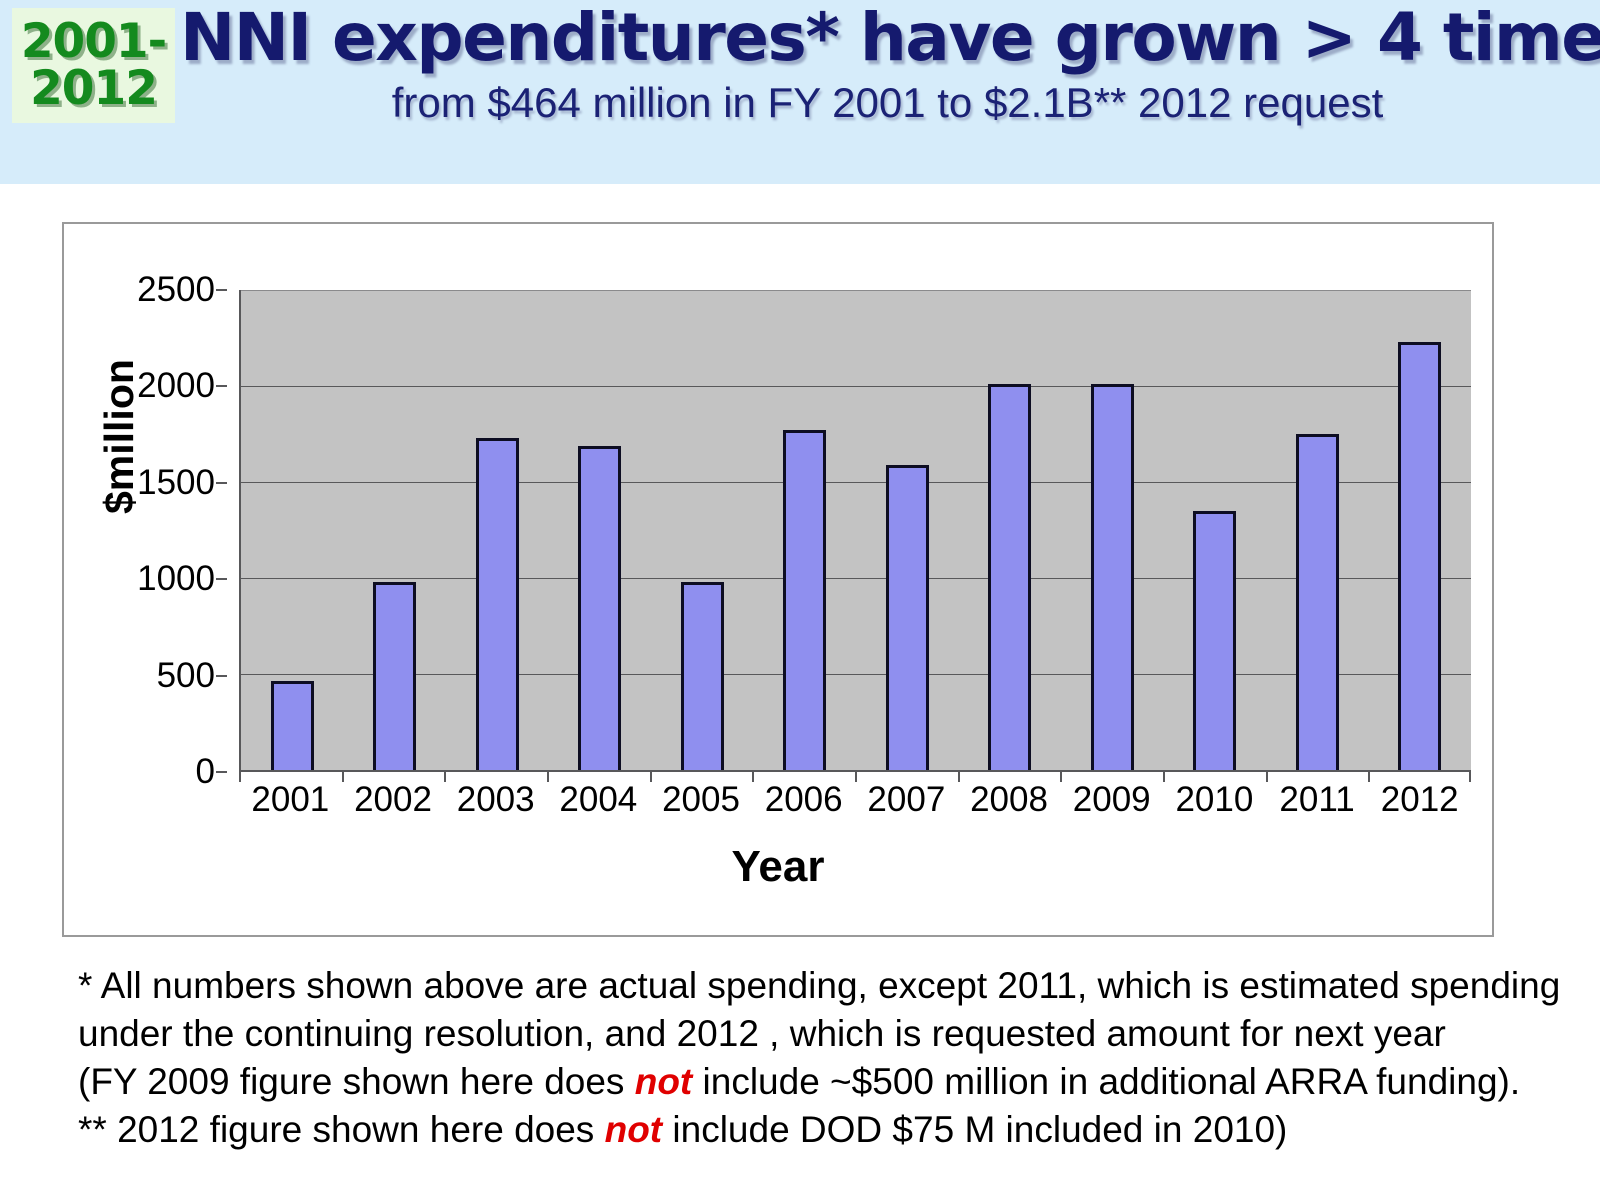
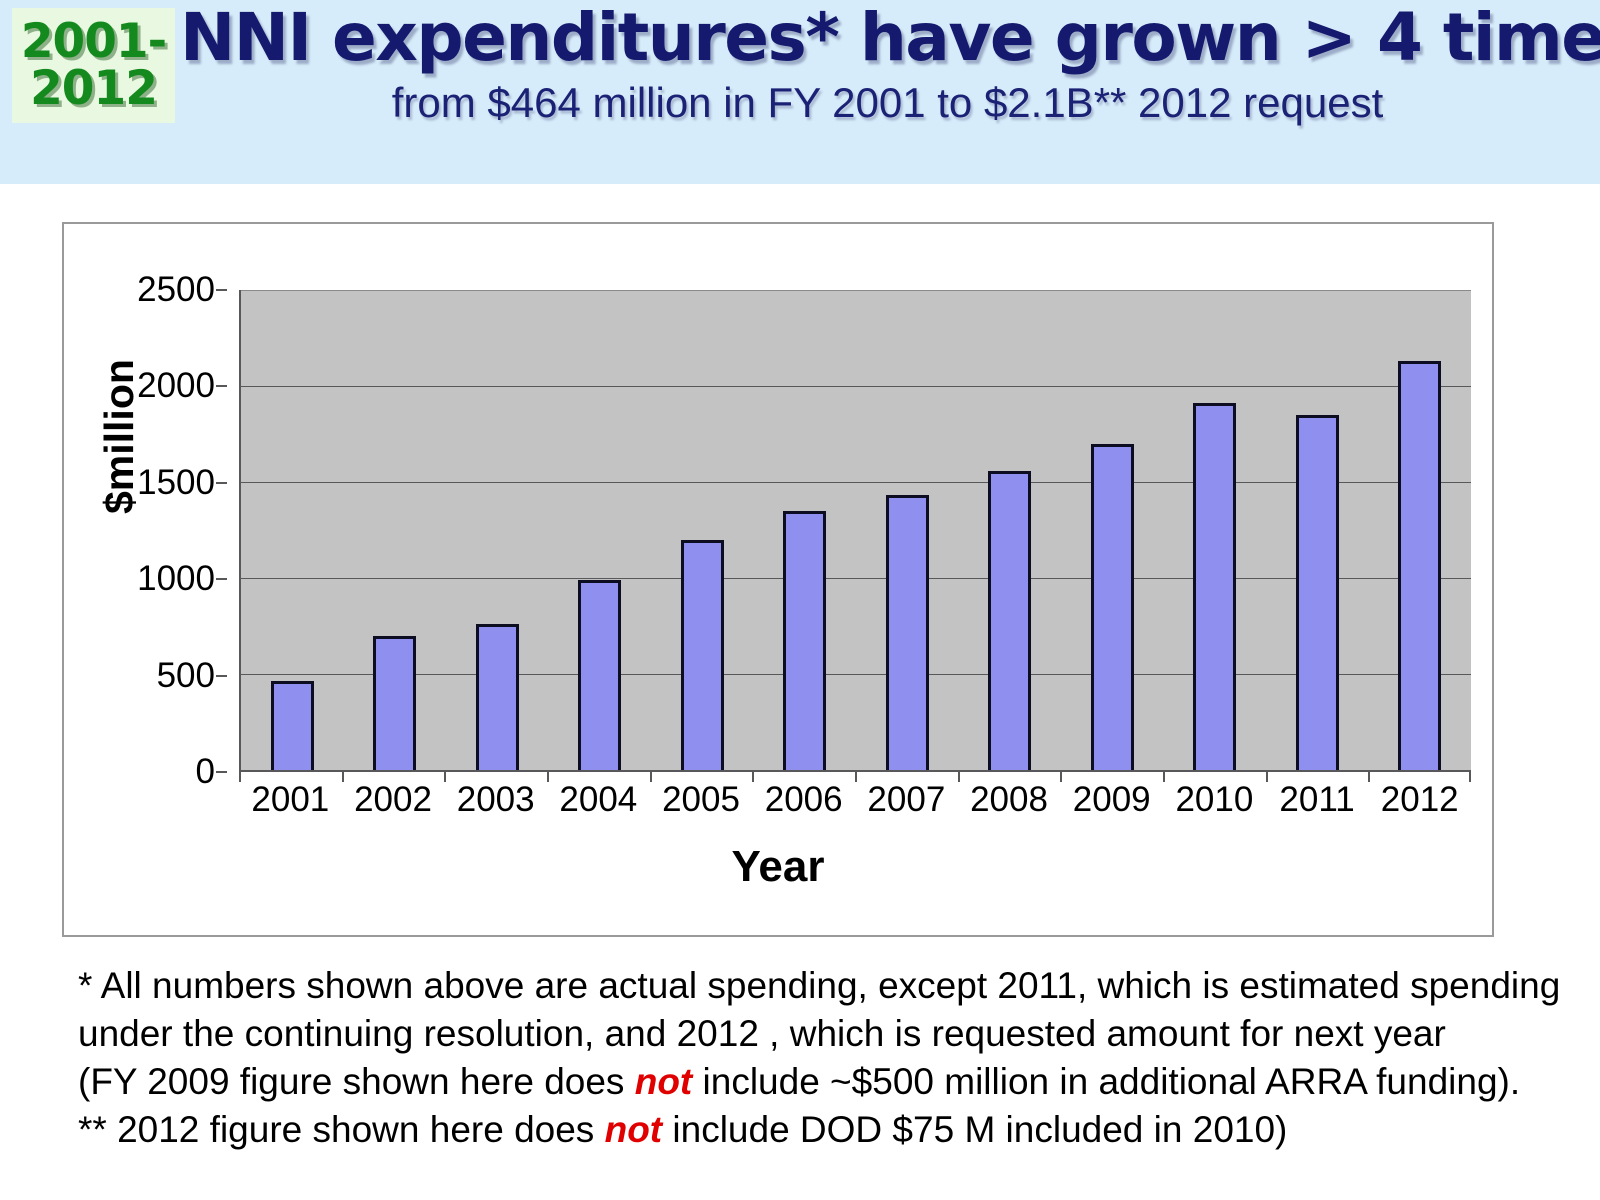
2002: 980 -> 700
2003: 1730 -> 760
2004: 1690 -> 990
2005: 980 -> 1200
2006: 1770 -> 1350
2007: 1590 -> 1430
2008: 2010 -> 1560
2009: 2010 -> 1700
2010: 1350 -> 1910
2011: 1750 -> 1850
2012: 2230 -> 2130
